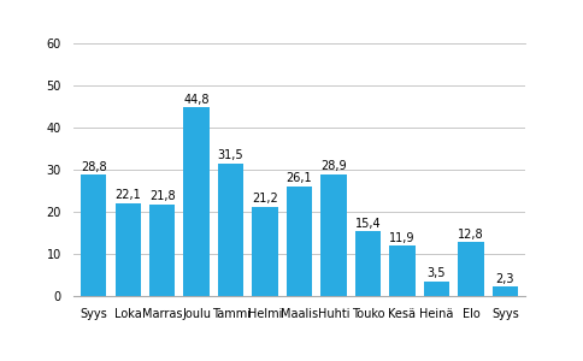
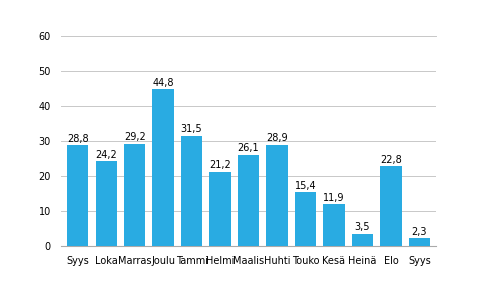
Loka: 22,1 -> 24,2
Marras: 21,8 -> 29,2
Elo: 12,8 -> 22,8
